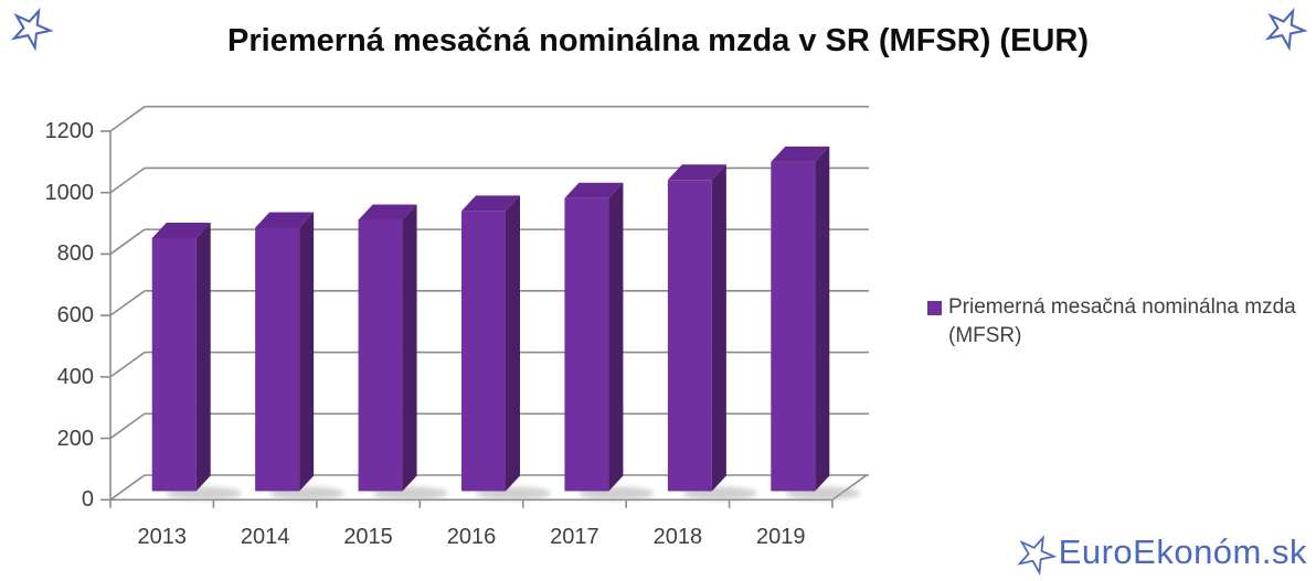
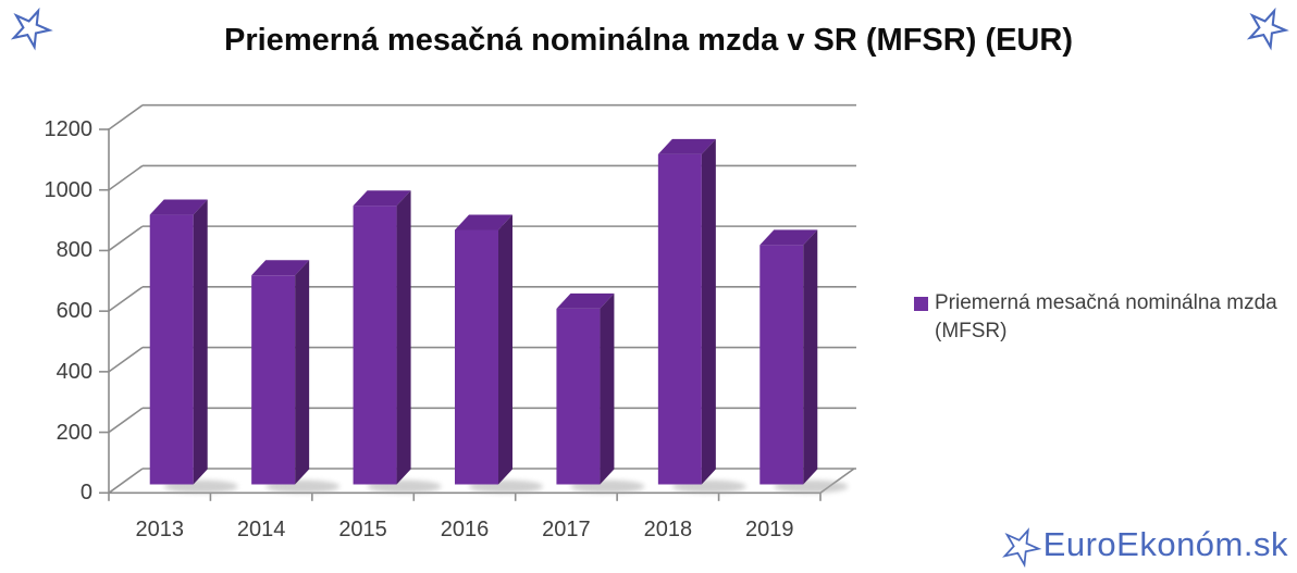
2013: 820 -> 890
2014: 860 -> 690
2015: 880 -> 920
2016: 910 -> 840
2017: 950 -> 580
2018: 1010 -> 1090
2019: 1070 -> 790
